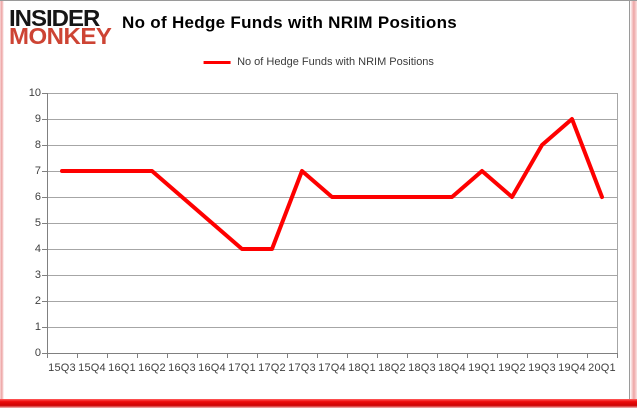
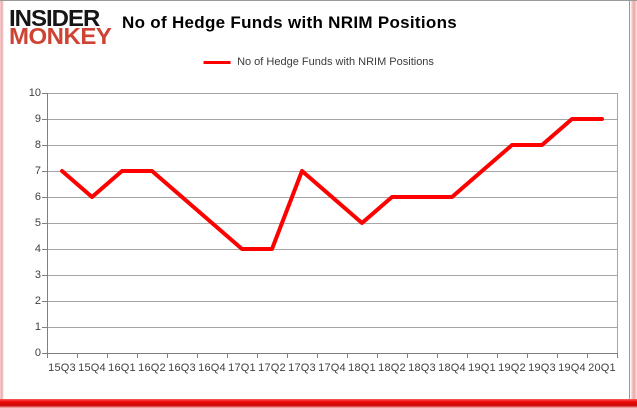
15Q4: 7 -> 6
18Q1: 6 -> 5
19Q2: 6 -> 8
20Q1: 6 -> 9
